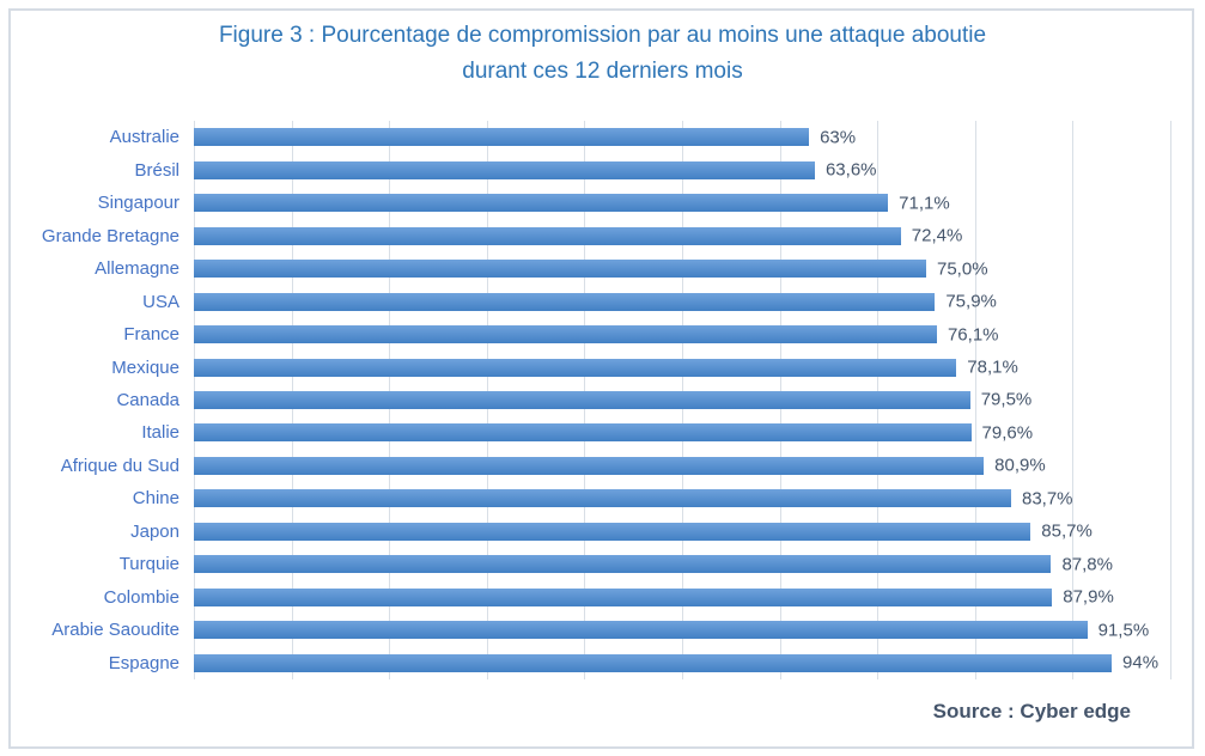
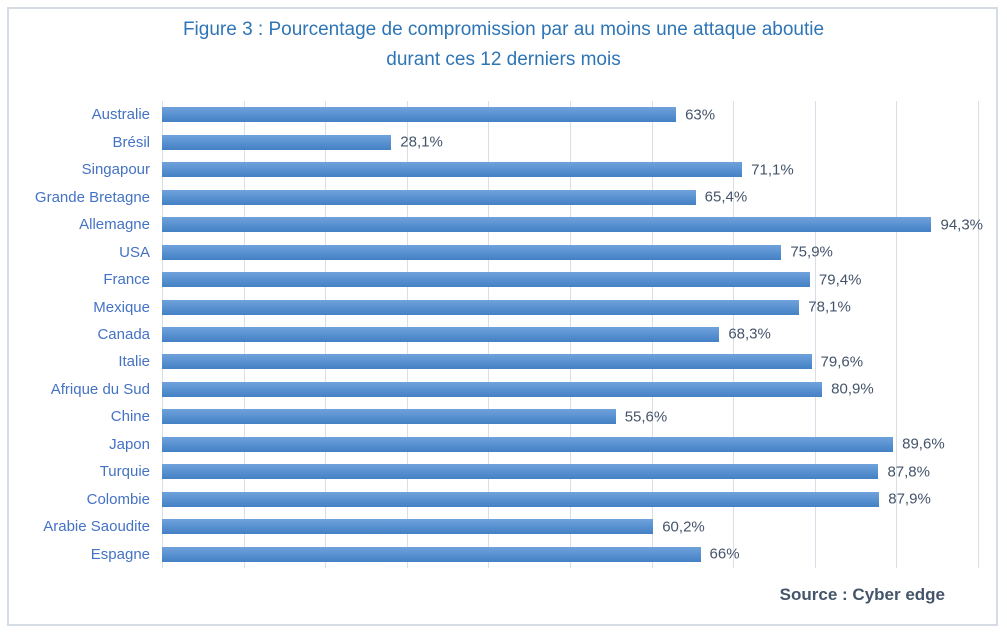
Brésil: 63,6% -> 28,1%
Grande Bretagne: 72,4% -> 65,4%
Allemagne: 75,0% -> 94,3%
France: 76,1% -> 79,4%
Canada: 79,5% -> 68,3%
Chine: 83,7% -> 55,6%
Japon: 85,7% -> 89,6%
Arabie Saoudite: 91,5% -> 60,2%
Espagne: 94% -> 66%
